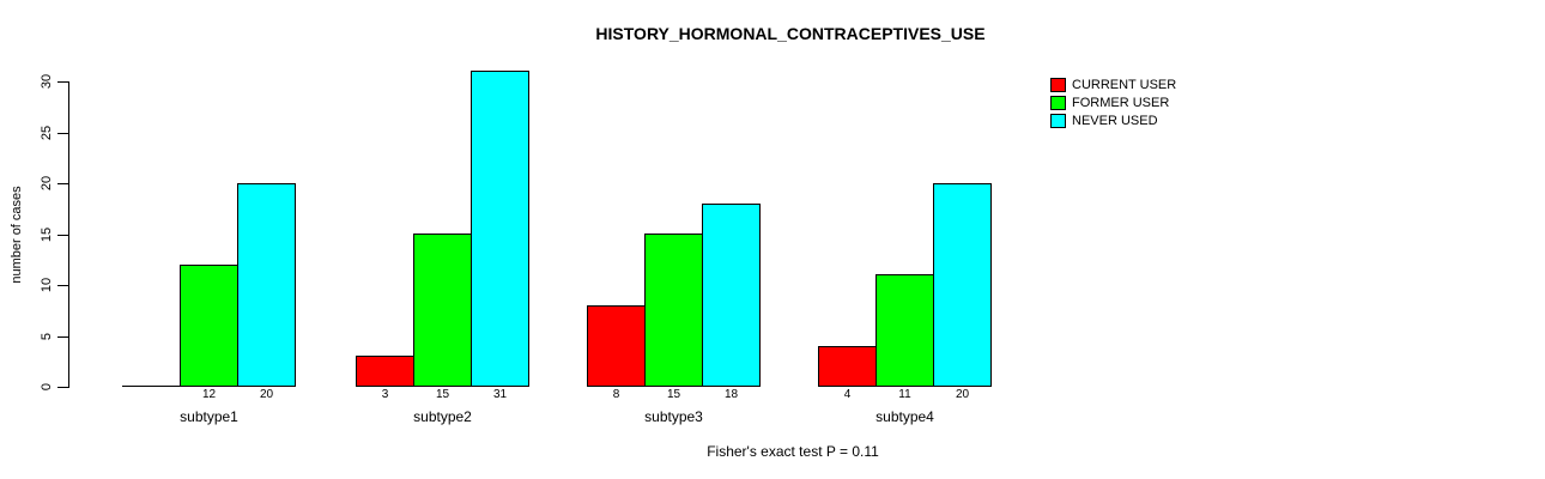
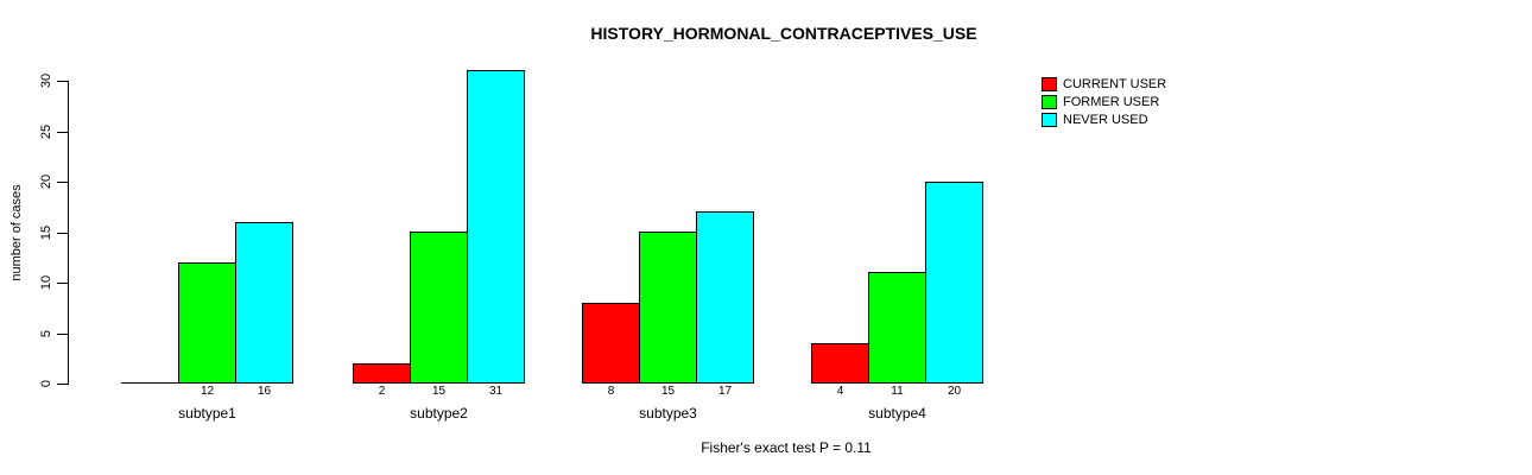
NEVER USED/subtype1: 20 -> 16
CURRENT USER/subtype2: 3 -> 2
NEVER USED/subtype3: 18 -> 17
